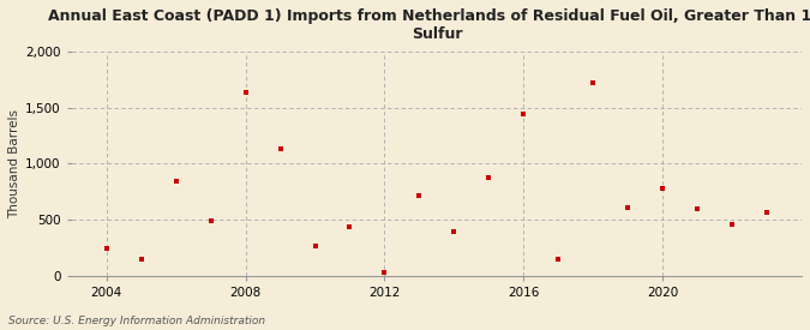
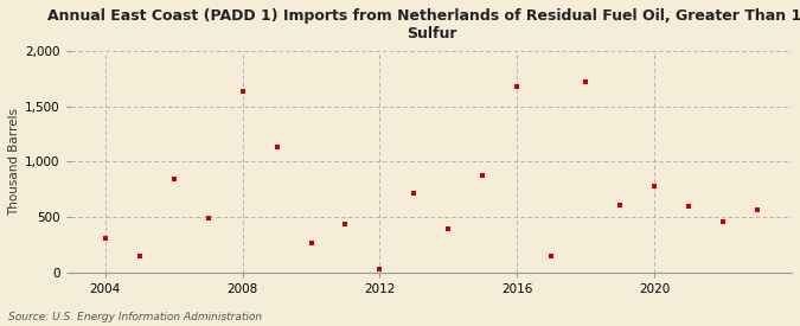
2004: 240 -> 310
2016: 1,440 -> 1,680
